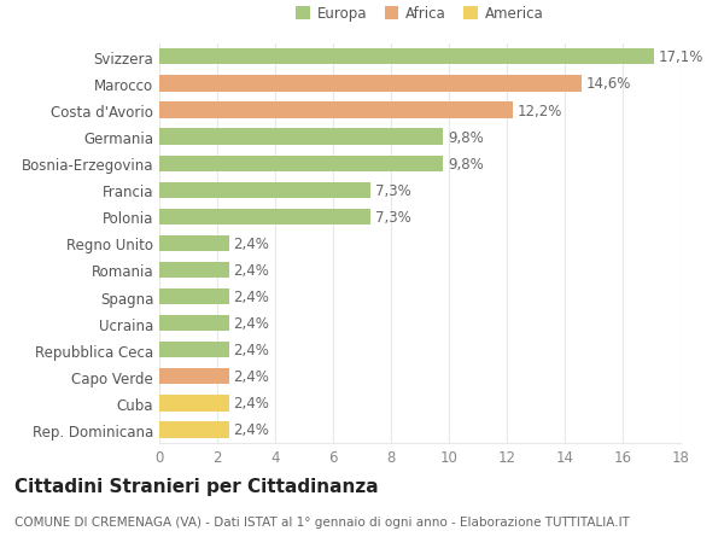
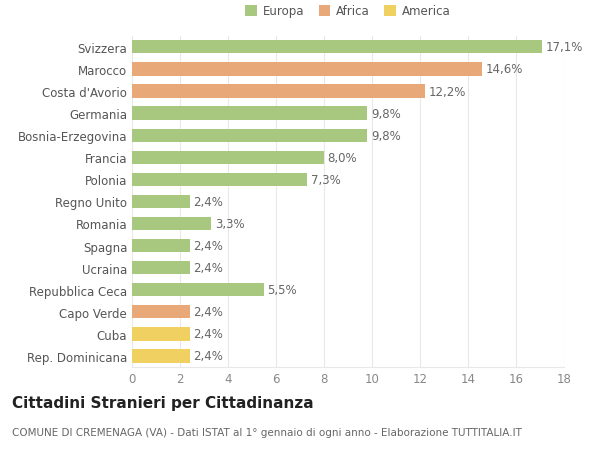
Francia: 7,3% -> 8,0%
Romania: 2,4% -> 3,3%
Repubblica Ceca: 2,4% -> 5,5%
